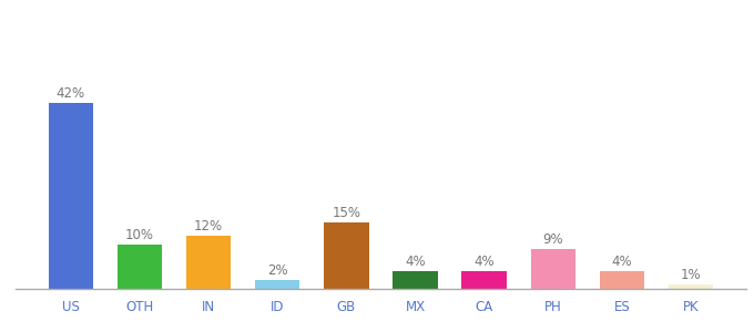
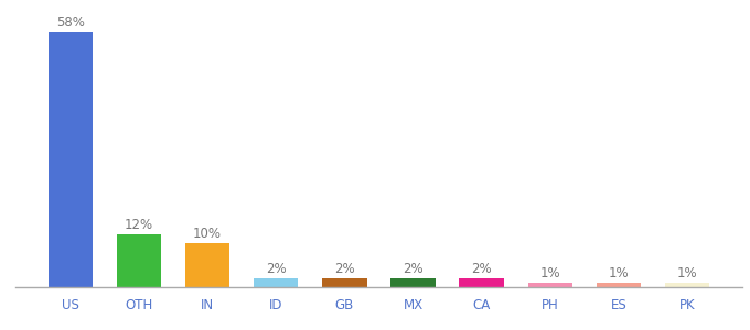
US: 42% -> 58%
OTH: 10% -> 12%
IN: 12% -> 10%
GB: 15% -> 2%
MX: 4% -> 2%
CA: 4% -> 2%
PH: 9% -> 1%
ES: 4% -> 1%
